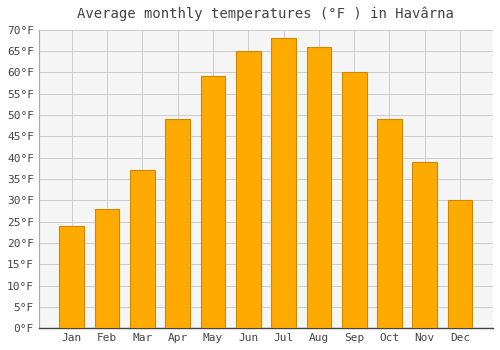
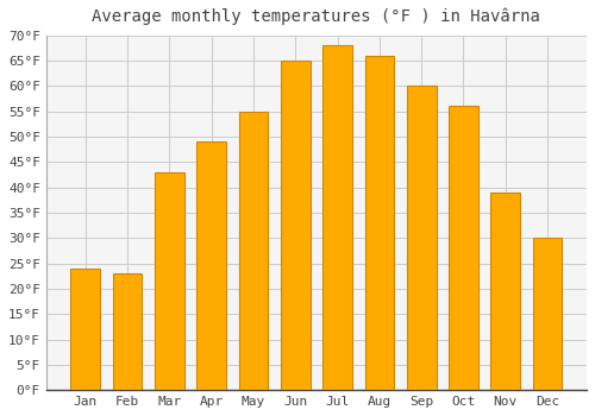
Feb: 28°F -> 23°F
Mar: 37°F -> 43°F
May: 59°F -> 55°F
Oct: 49°F -> 56°F
